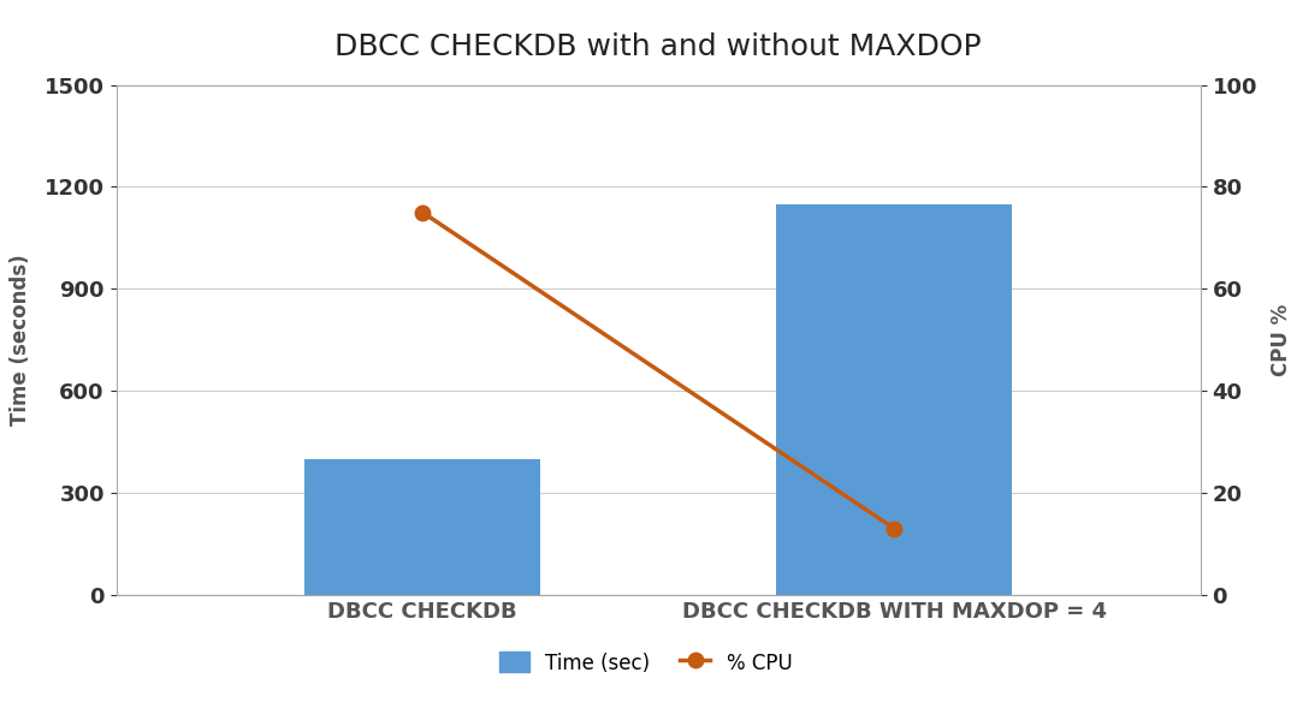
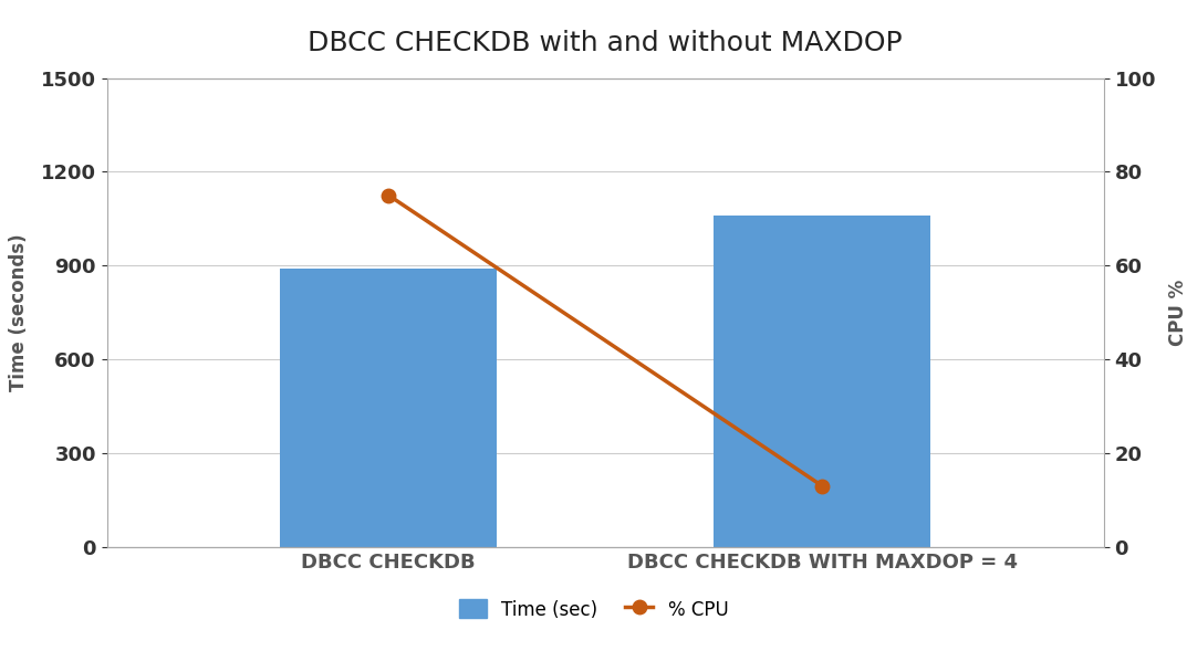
DBCC CHECKDB: 400 -> 890
DBCC CHECKDB WITH MAXDOP = 4: 1150 -> 1060
